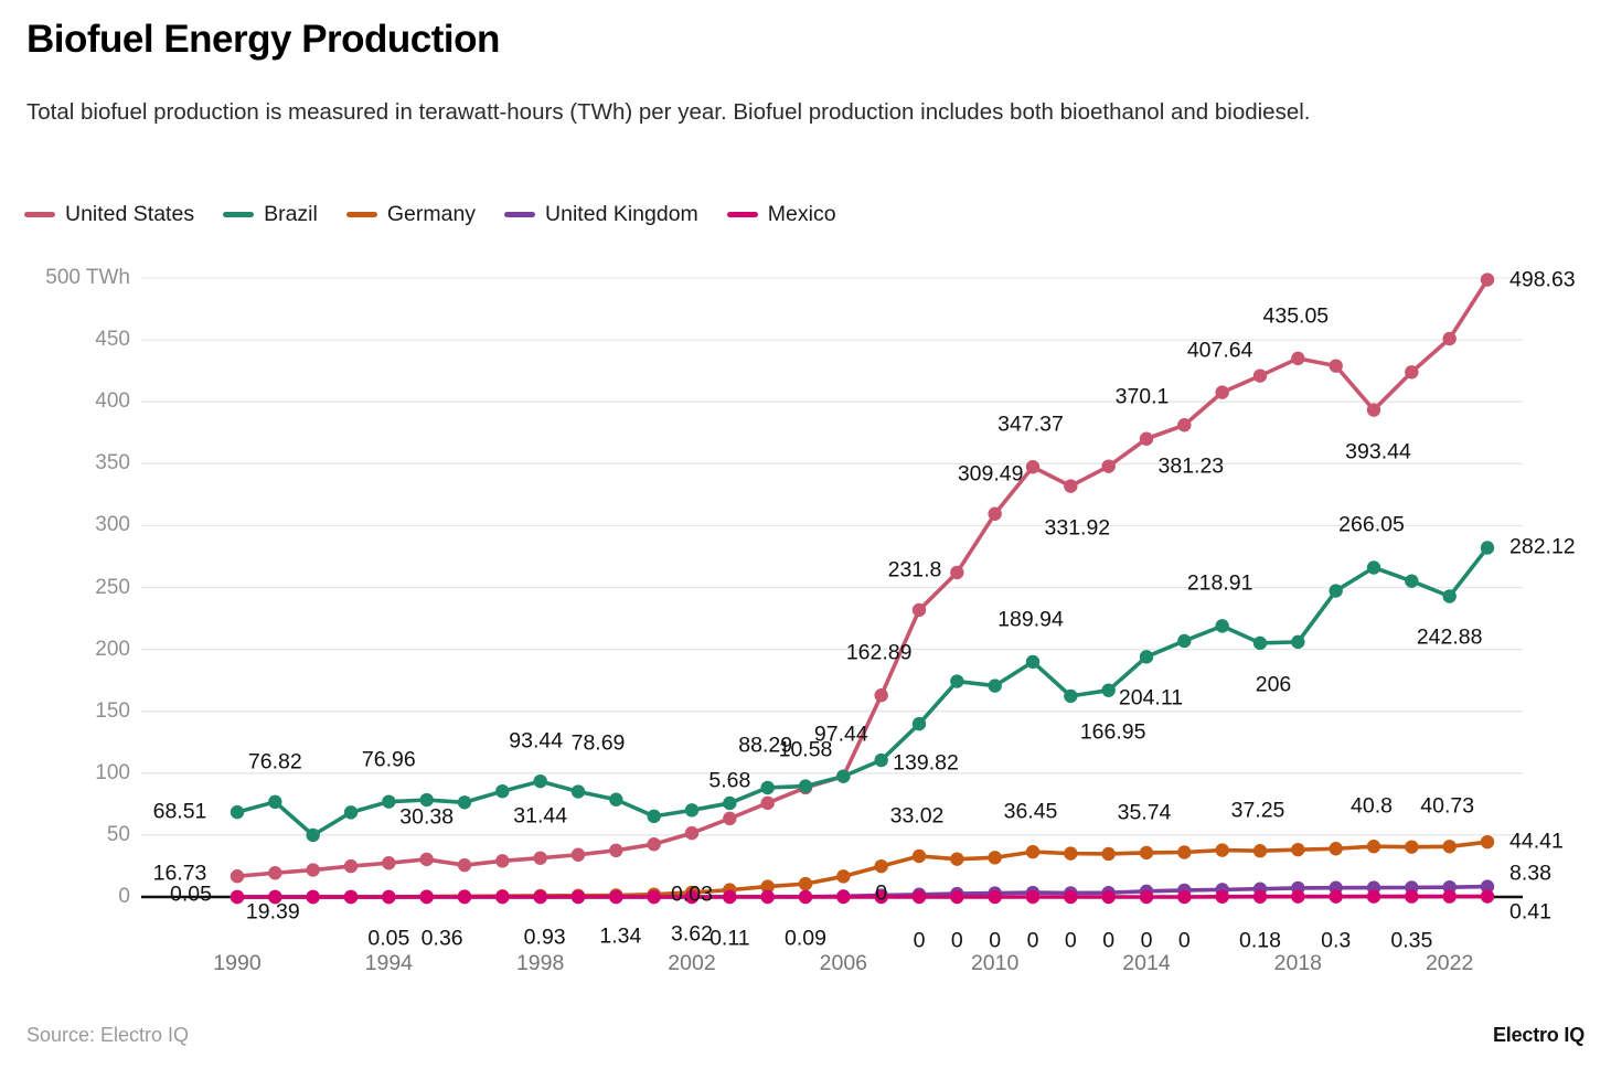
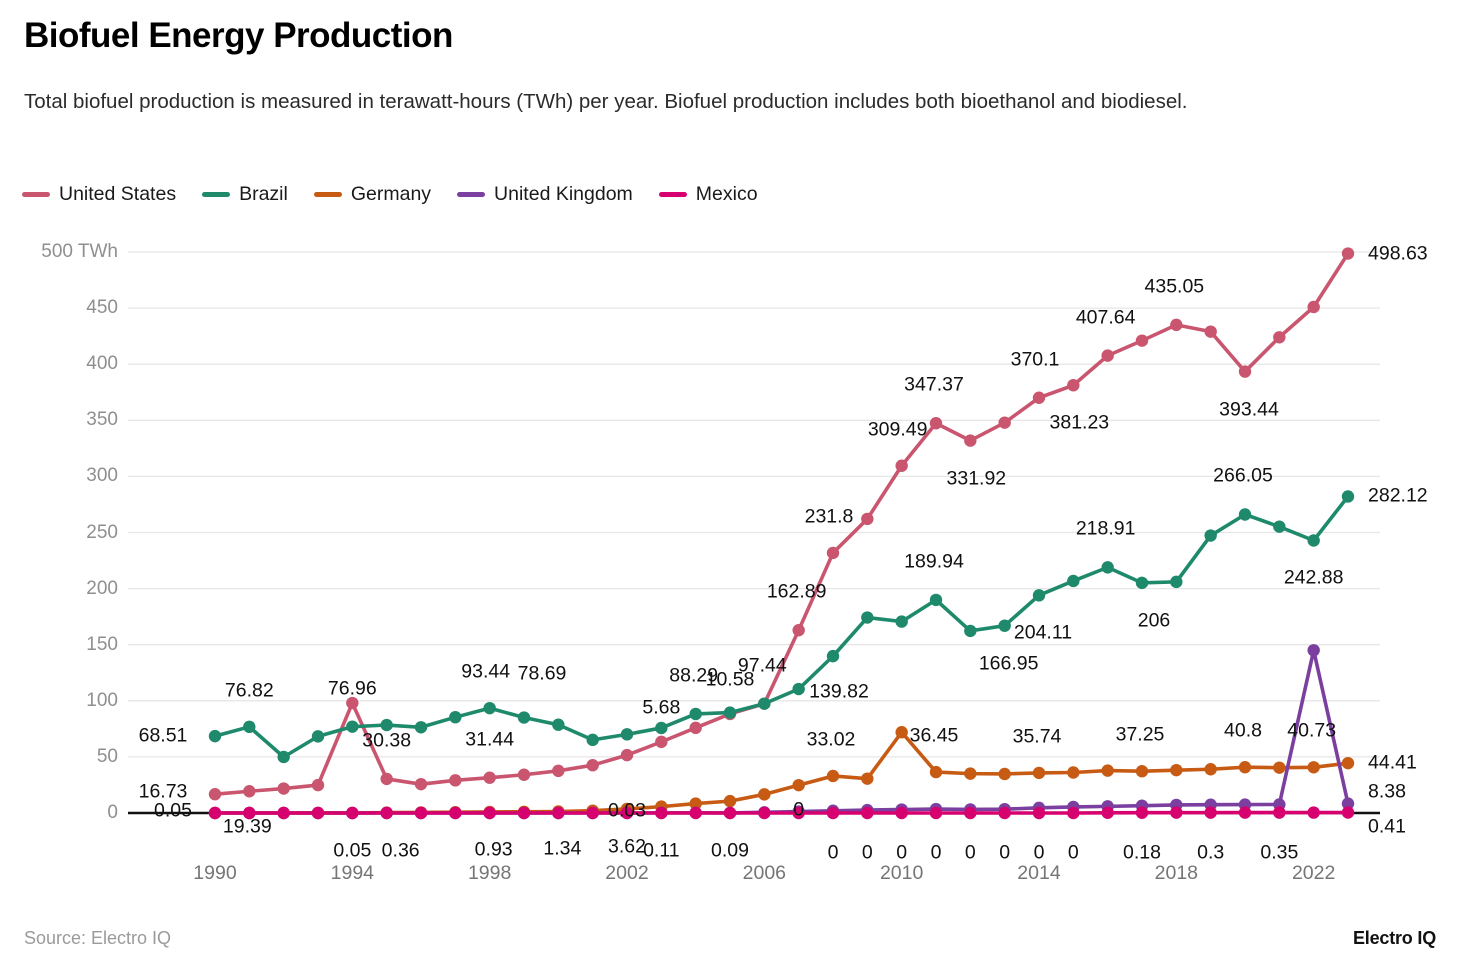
United States/1994: 27 -> 98
Germany/2010: 32 -> 72
United Kingdom/2022: 8 -> 145
